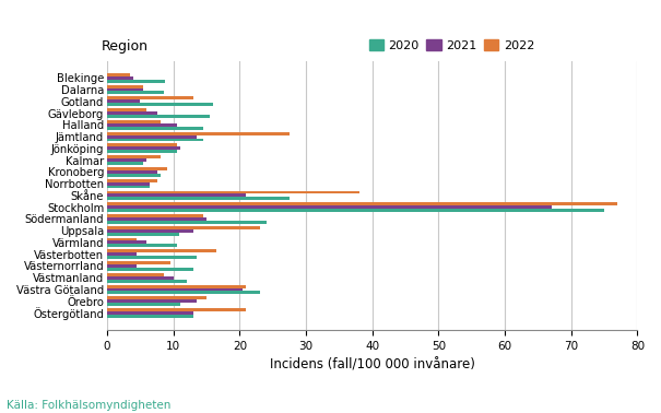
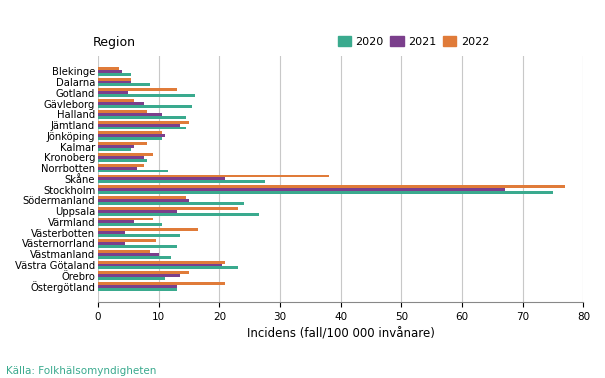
2020/Blekinge: 8.8 -> 5.5
2022/Jämtland: 27.6 -> 15.0
2020/Norrbotten: 6.4 -> 11.5
2020/Uppsala: 10.8 -> 26.5
2022/Värmland: 4.4 -> 9.0
